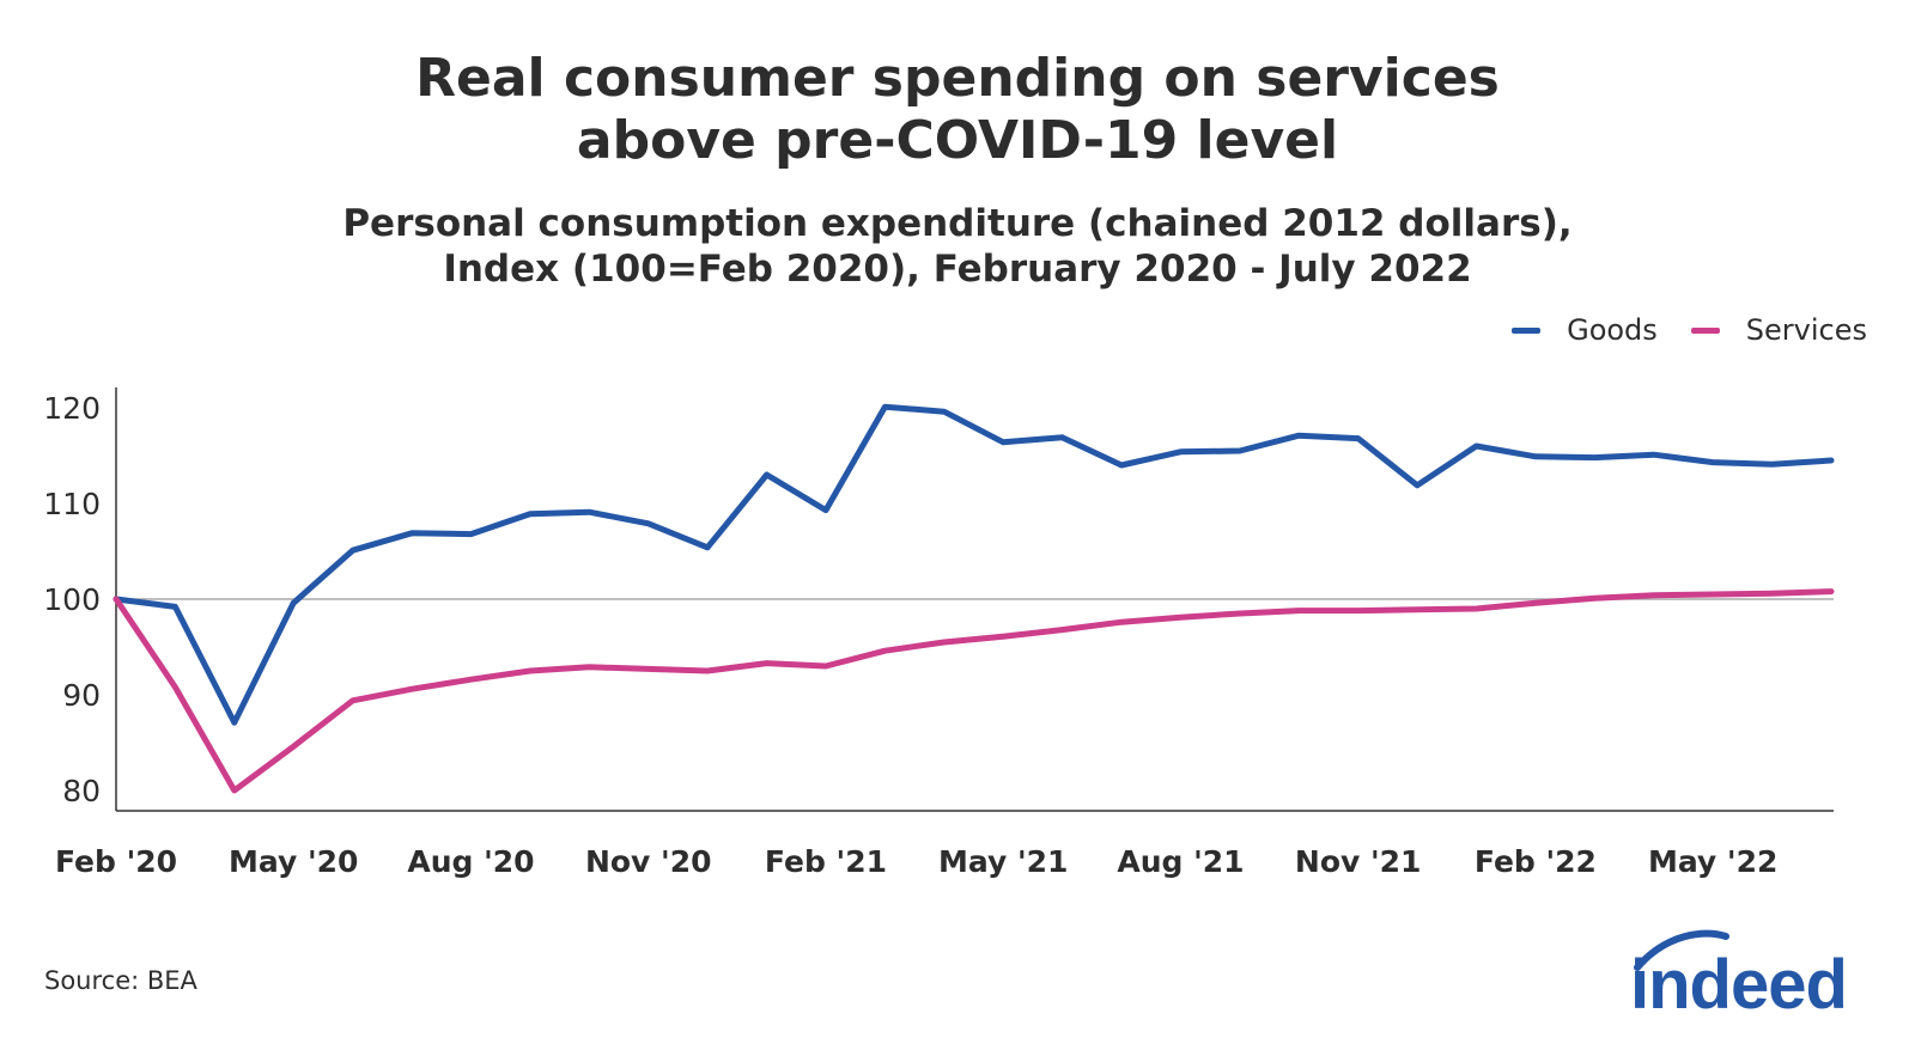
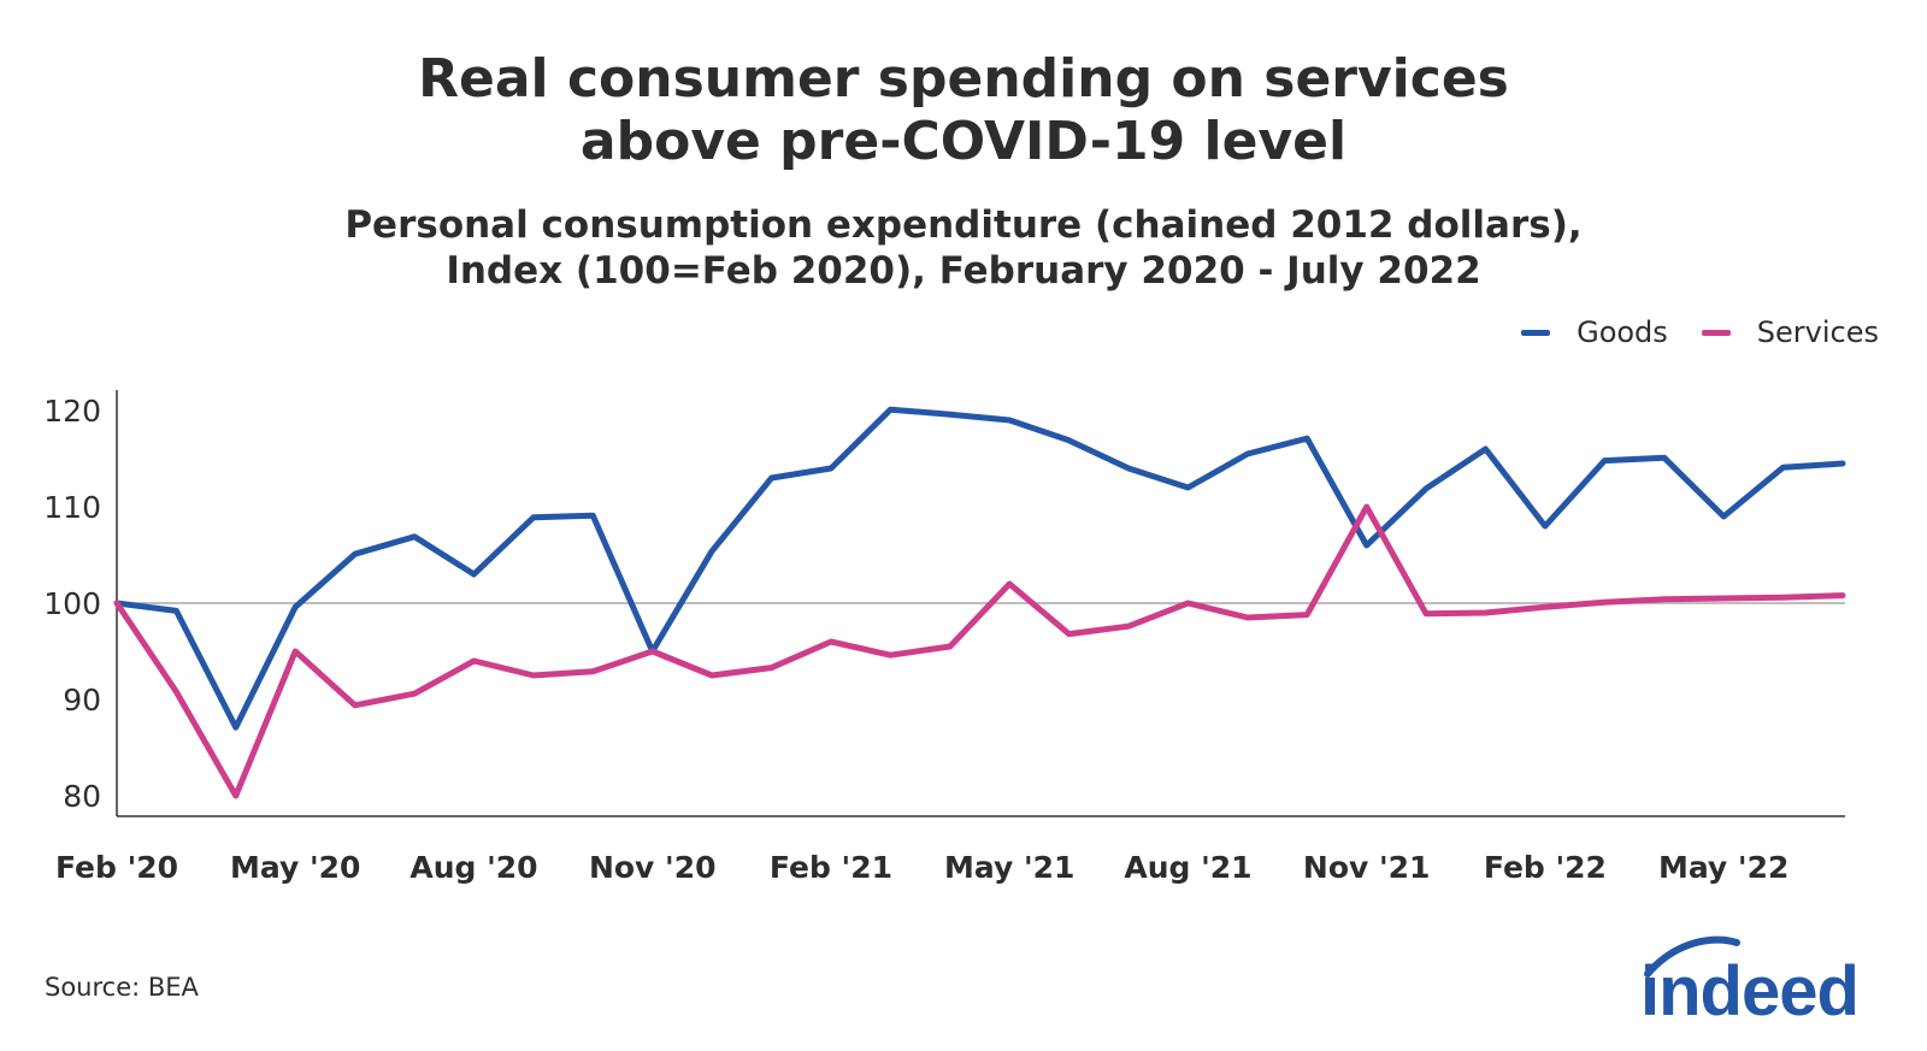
Services/May '20: 85 -> 95
Goods/Aug '20: 107 -> 103
Services/Aug '20: 92 -> 94
Goods/Nov '20: 108 -> 95
Services/Nov '20: 93 -> 95
Goods/Feb '21: 109 -> 114
Services/Feb '21: 93 -> 96
Goods/May '21: 116 -> 119
Services/May '21: 96 -> 102
Goods/Aug '21: 115 -> 112
Services/Aug '21: 98 -> 100
Goods/Nov '21: 117 -> 106
Services/Nov '21: 99 -> 110
Goods/Feb '22: 115 -> 108
Goods/May '22: 114 -> 109
